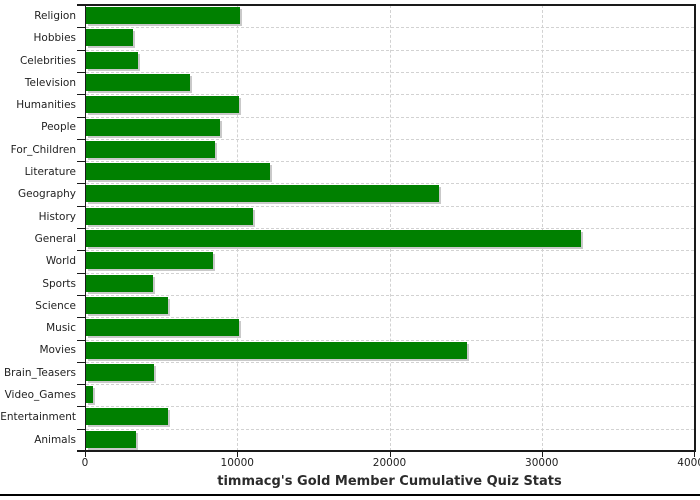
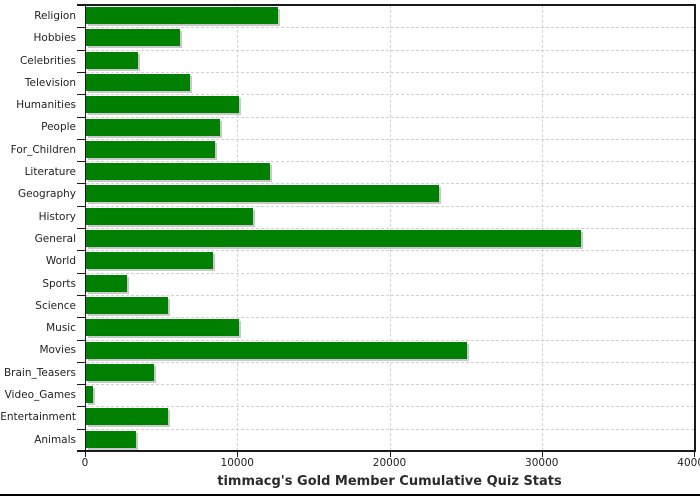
Religion: 10100 -> 12600
Hobbies: 3100 -> 6200
Sports: 4400 -> 2700
